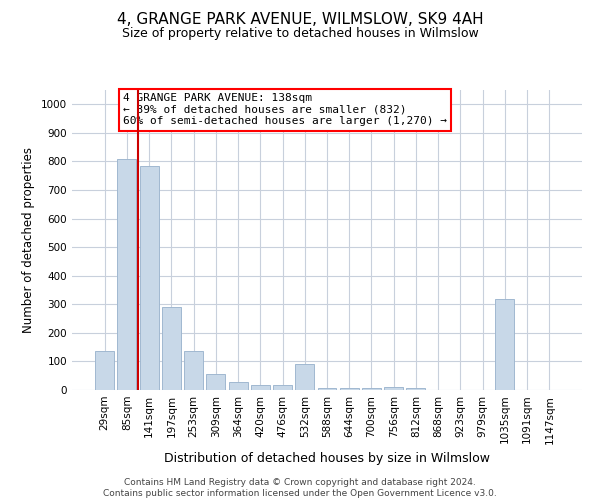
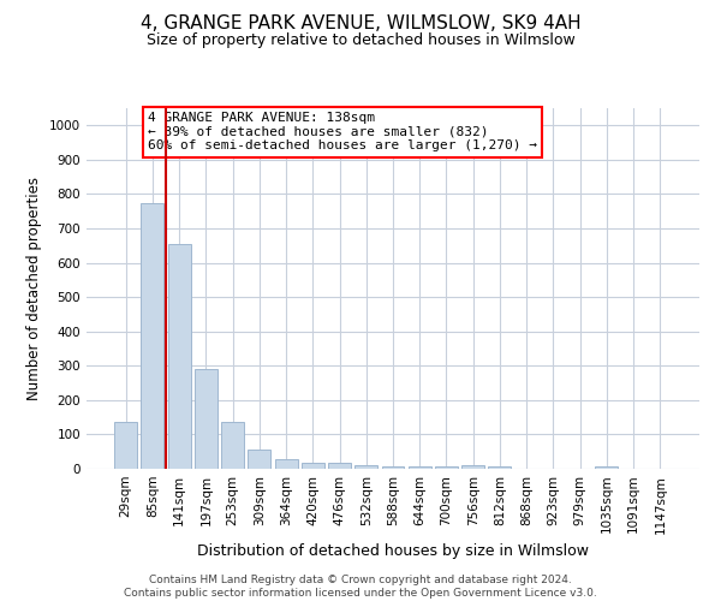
85sqm: 810 -> 775
141sqm: 785 -> 655
532sqm: 90 -> 10
1035sqm: 320 -> 8
